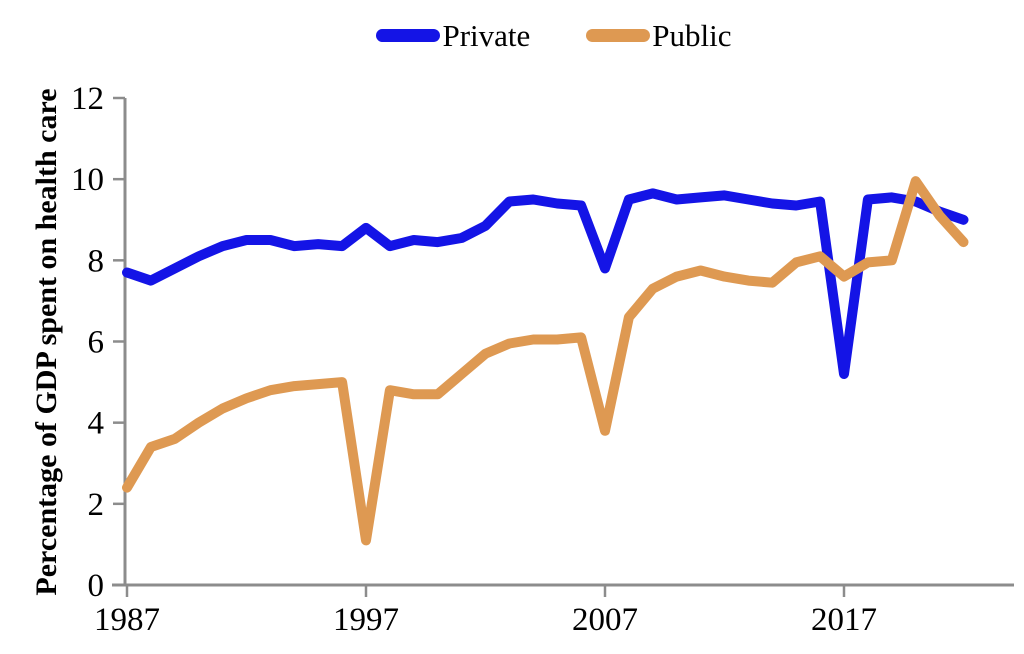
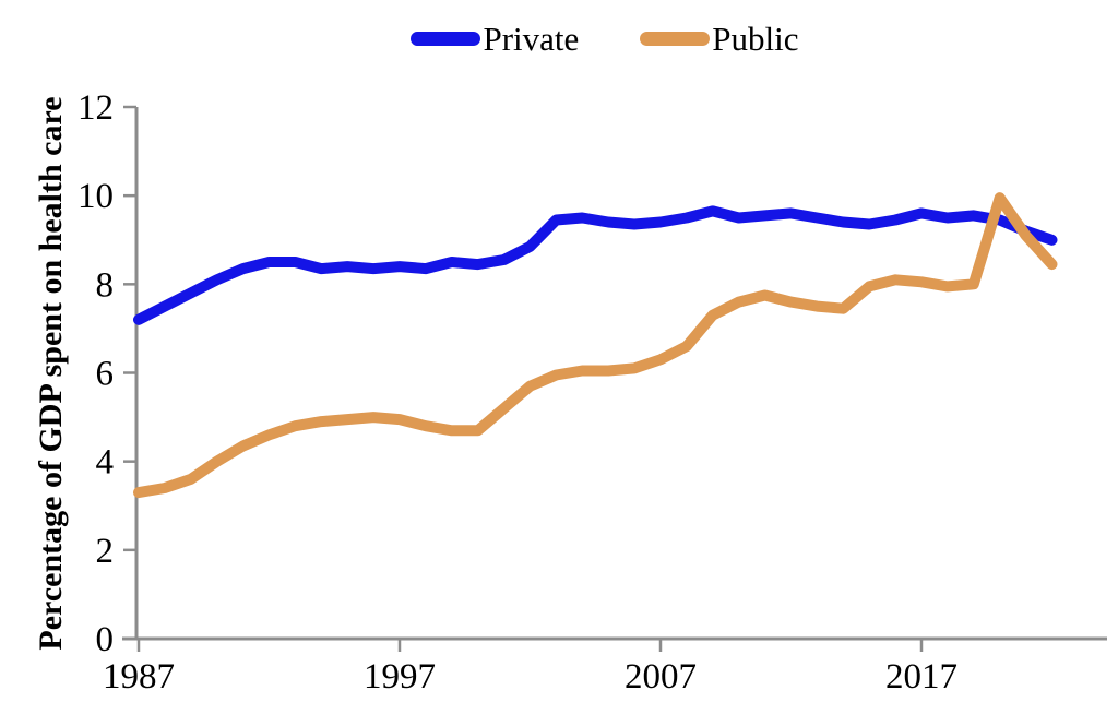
Private/1987: 7.7 -> 7.2
Public/1987: 2.4 -> 3.3
Private/1997: 8.8 -> 8.4
Public/1997: 1.1 -> 5.0
Private/2007: 7.8 -> 9.4
Public/2007: 3.8 -> 6.3
Private/2017: 5.2 -> 9.6
Public/2017: 7.6 -> 8.1
